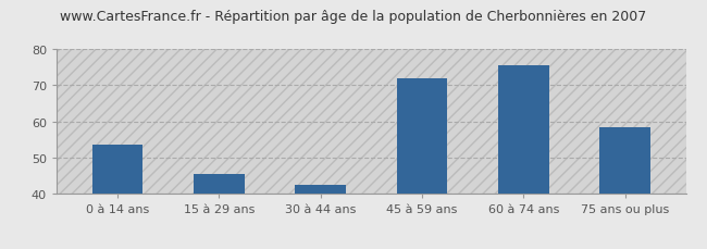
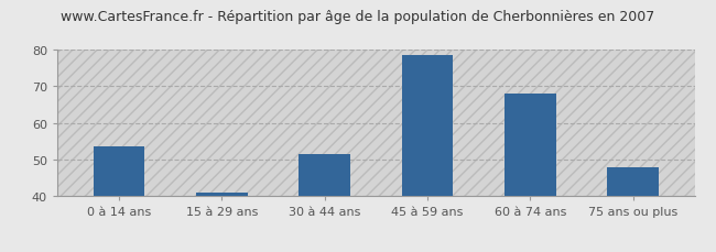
15 à 29 ans: 45.5 -> 41.0
30 à 44 ans: 42.5 -> 51.5
45 à 59 ans: 72.0 -> 78.5
60 à 74 ans: 75.5 -> 68.0
75 ans ou plus: 58.5 -> 48.0
